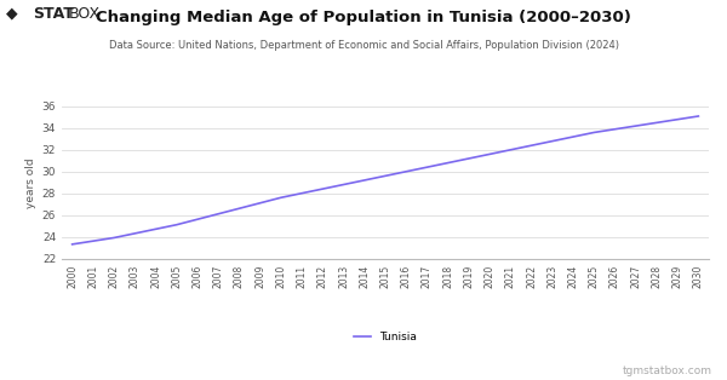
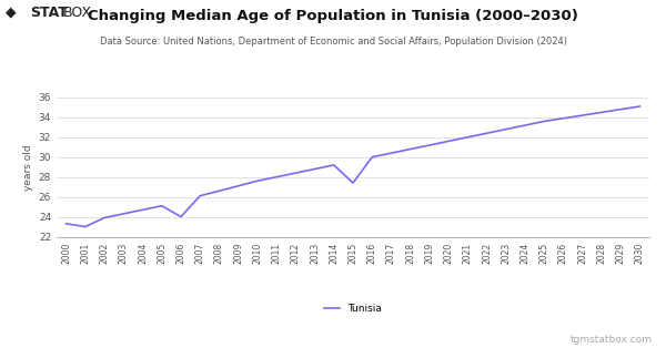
2001: 23.6 -> 23.0
2006: 25.6 -> 24.0
2015: 29.6 -> 27.4
